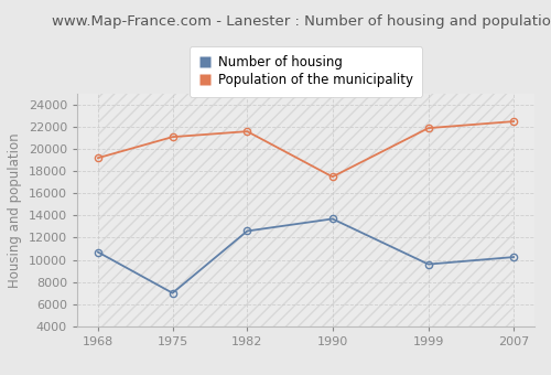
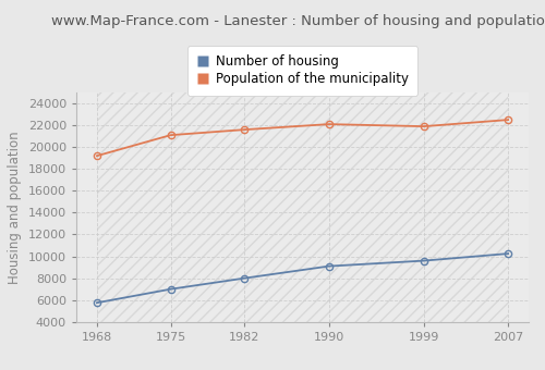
Number of housing/1968: 10700 -> 5800
Number of housing/1982: 12600 -> 8000
Number of housing/1990: 13700 -> 9100
Population of the municipality/1990: 17500 -> 22100
